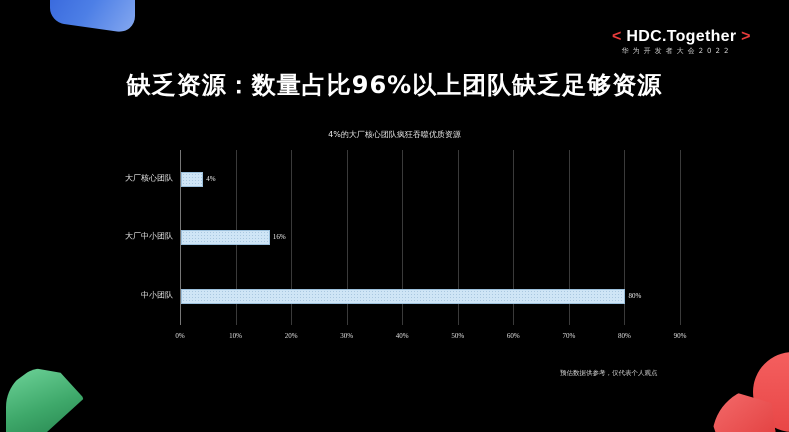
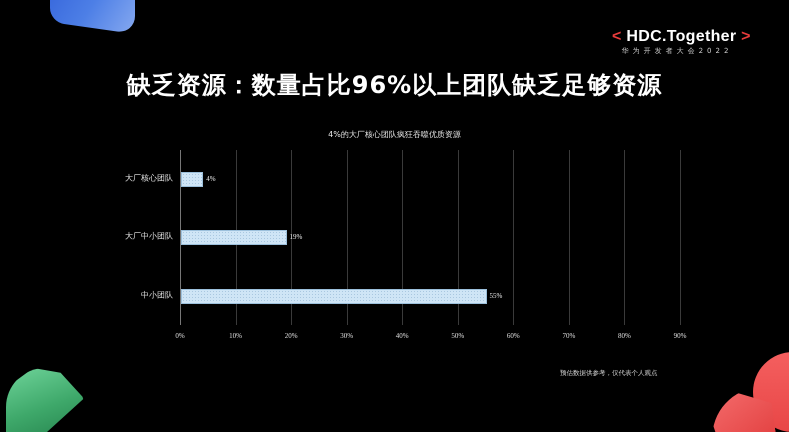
大厂中小团队: 16% -> 19%
中小团队: 80% -> 55%
